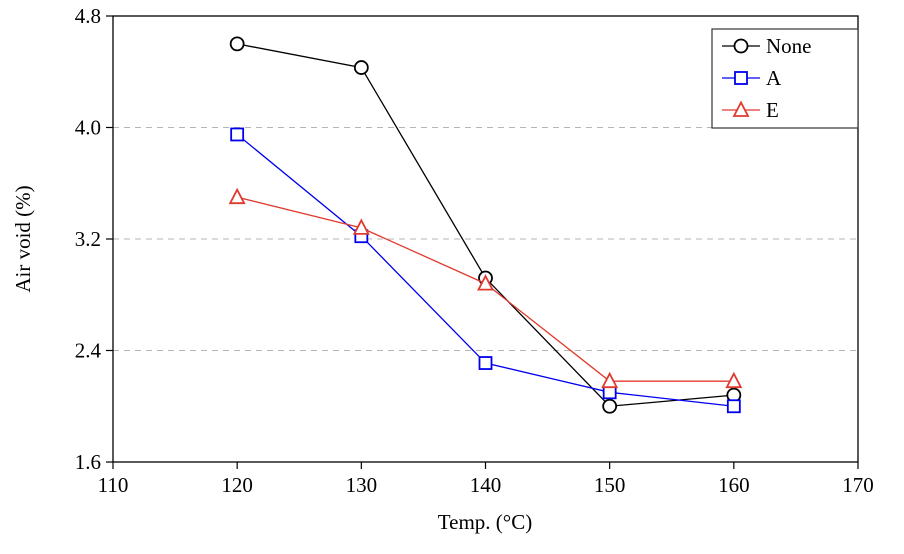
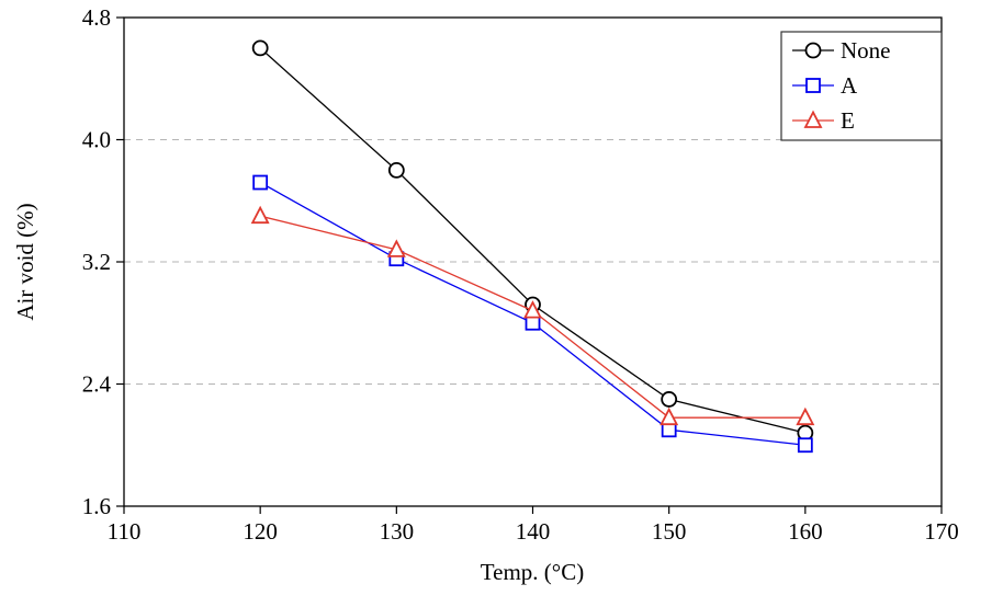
A/120: 3.95 -> 3.72
None/130: 4.43 -> 3.80
A/140: 2.31 -> 2.80
None/150: 2.00 -> 2.30
